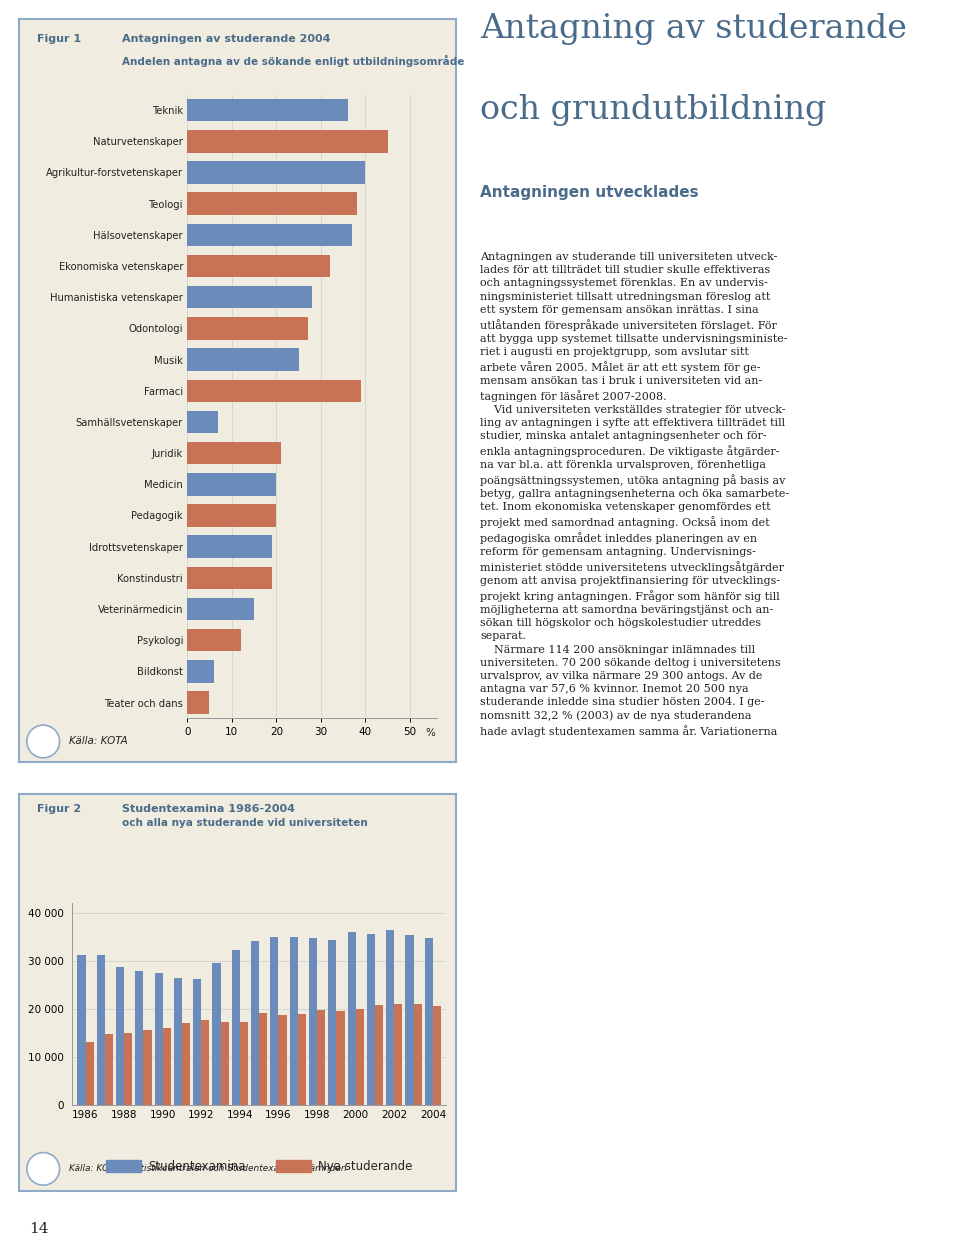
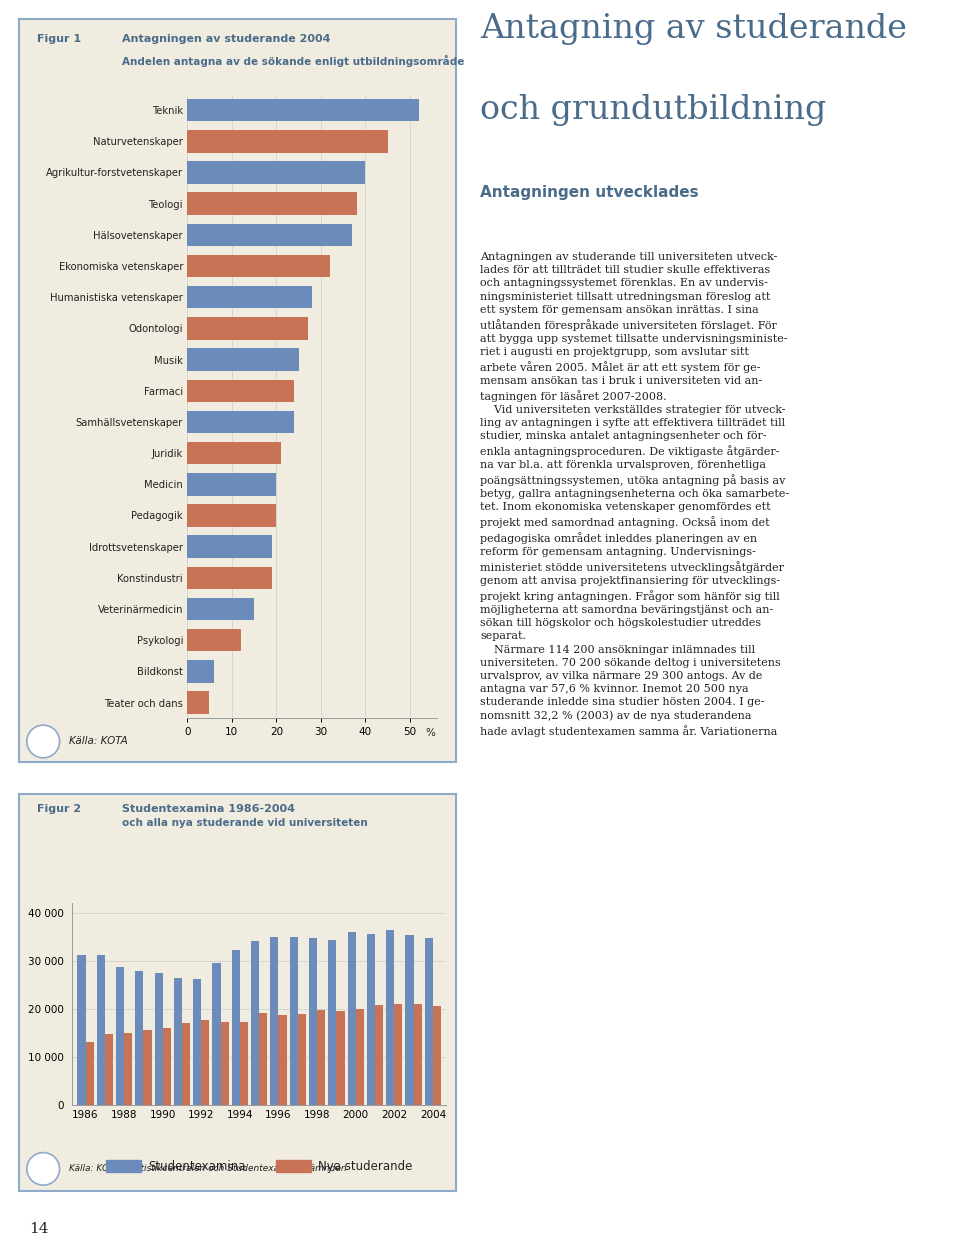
Teknik: 36 -> 52
Farmaci: 39 -> 24
Samhällsvetenskaper: 7 -> 24
